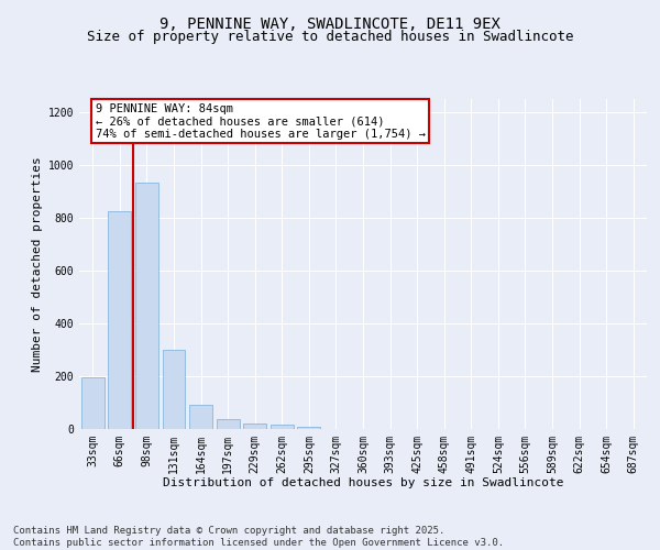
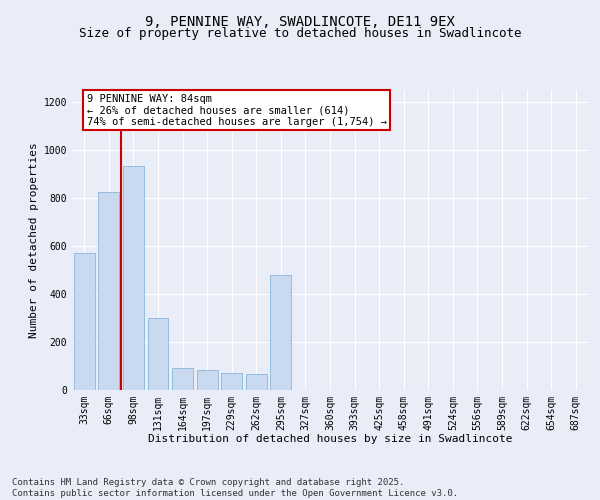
33sqm: 195 -> 570
197sqm: 38 -> 85
229sqm: 20 -> 70
262sqm: 15 -> 65
295sqm: 10 -> 480
